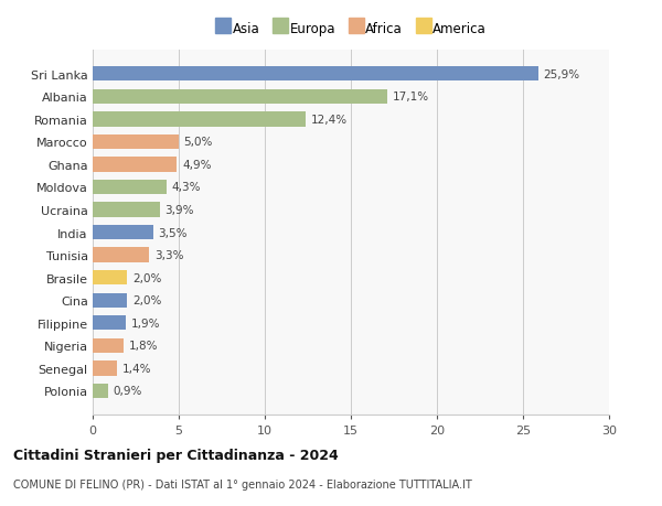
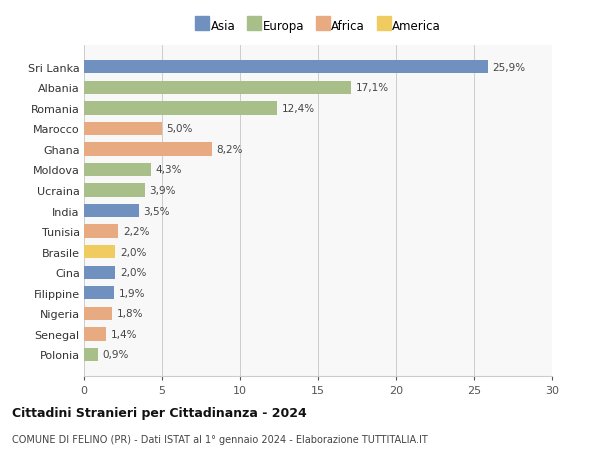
Ghana: 4,9% -> 8,2%
Tunisia: 3,3% -> 2,2%
